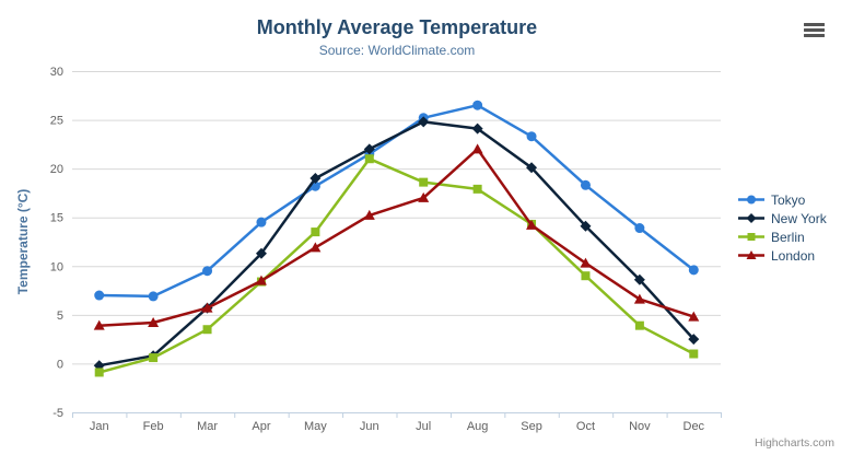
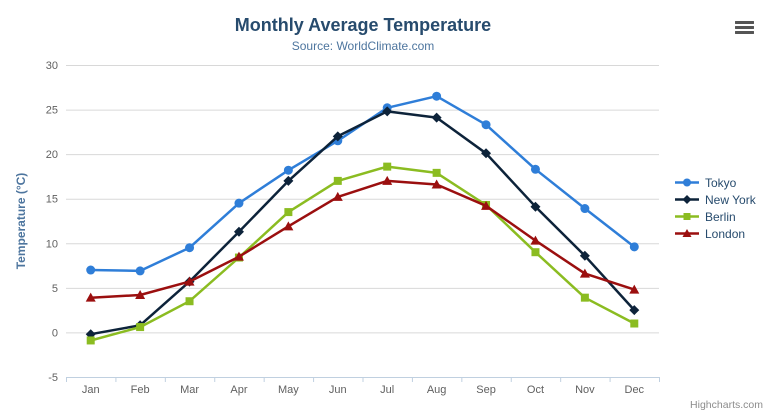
New York/May: 19 -> 17
Berlin/Jun: 21 -> 17
London/Aug: 22 -> 17
